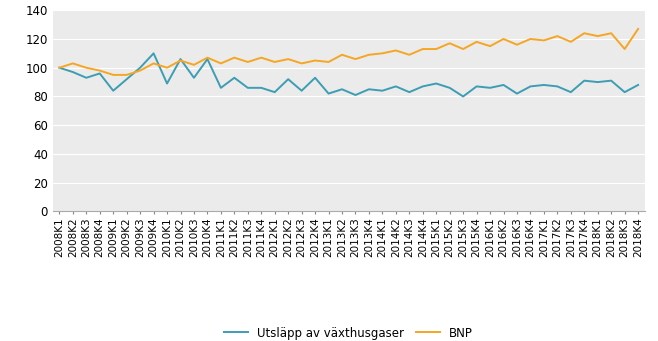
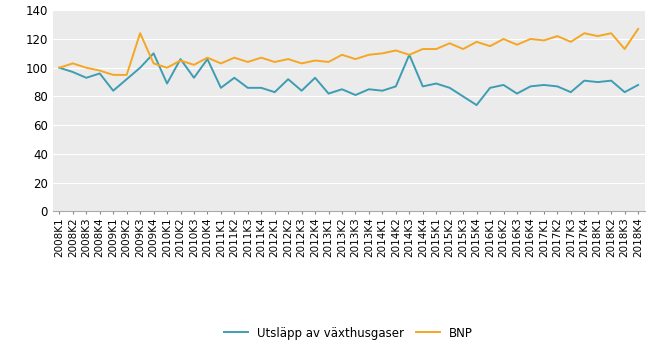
BNP/2009K3: 98 -> 124
Utsläpp av växthusgaser/2014K3: 83 -> 109
Utsläpp av växthusgaser/2015K4: 87 -> 74
